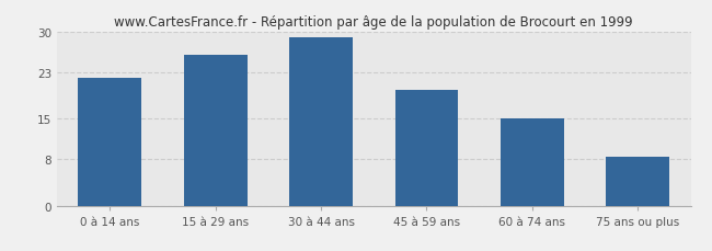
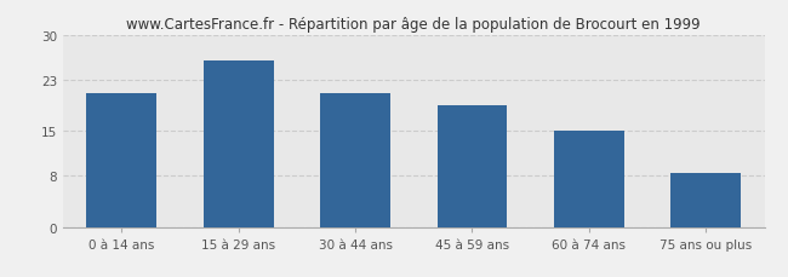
0 à 14 ans: 22.0 -> 21.0
30 à 44 ans: 29.0 -> 21.0
45 à 59 ans: 20.0 -> 19.0
